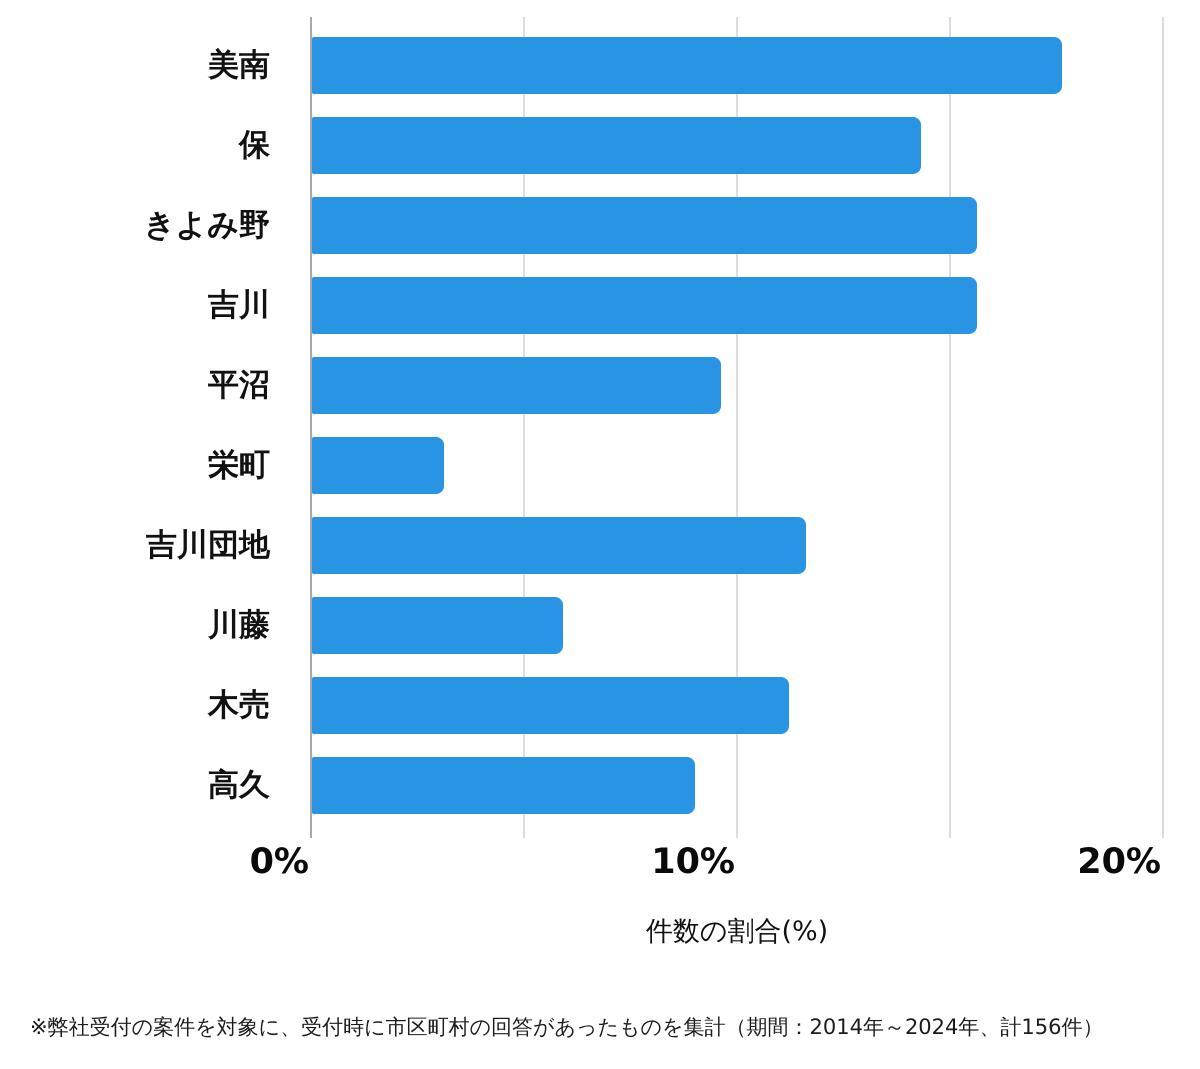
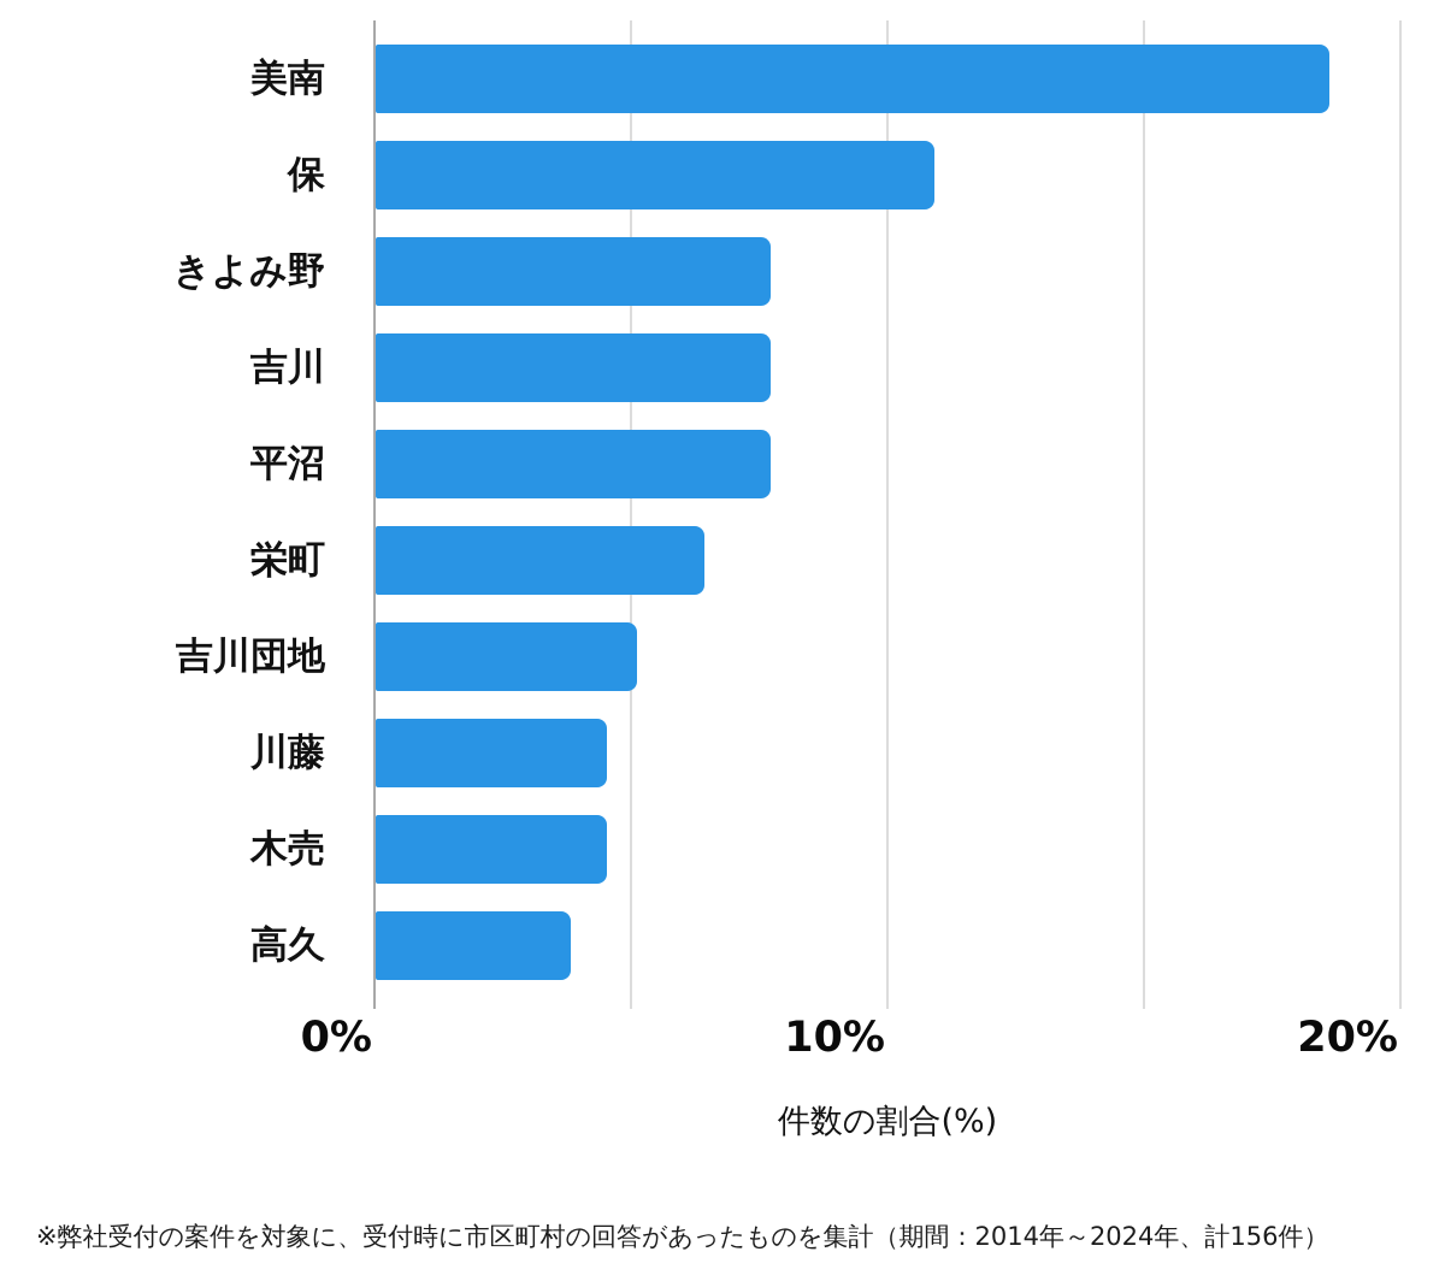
美南: 17.6% -> 18.6%
保: 14.3% -> 10.9%
きよみ野: 15.6% -> 7.7%
吉川: 15.6% -> 7.7%
平沼: 9.6% -> 7.7%
栄町: 3.1% -> 6.4%
吉川団地: 11.6% -> 5.1%
川藤: 5.9% -> 4.5%
木売: 11.2% -> 4.5%
高久: 9.0% -> 3.8%
